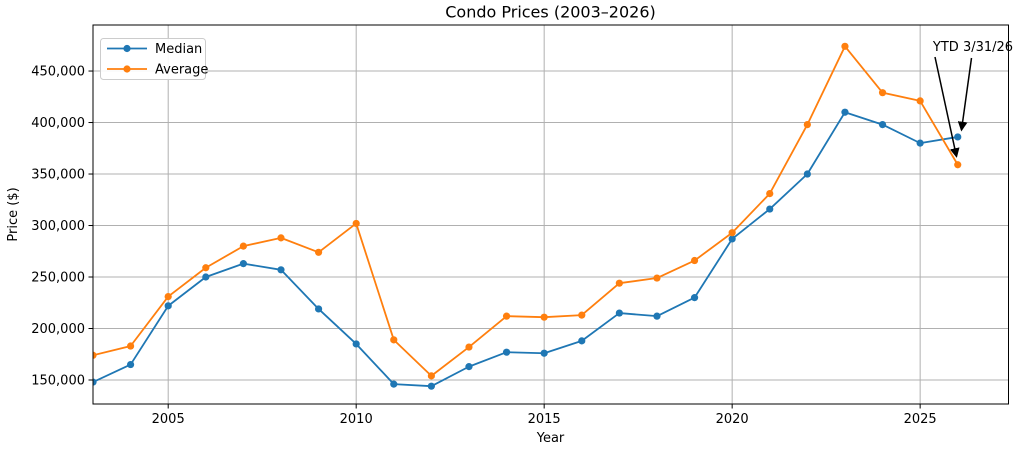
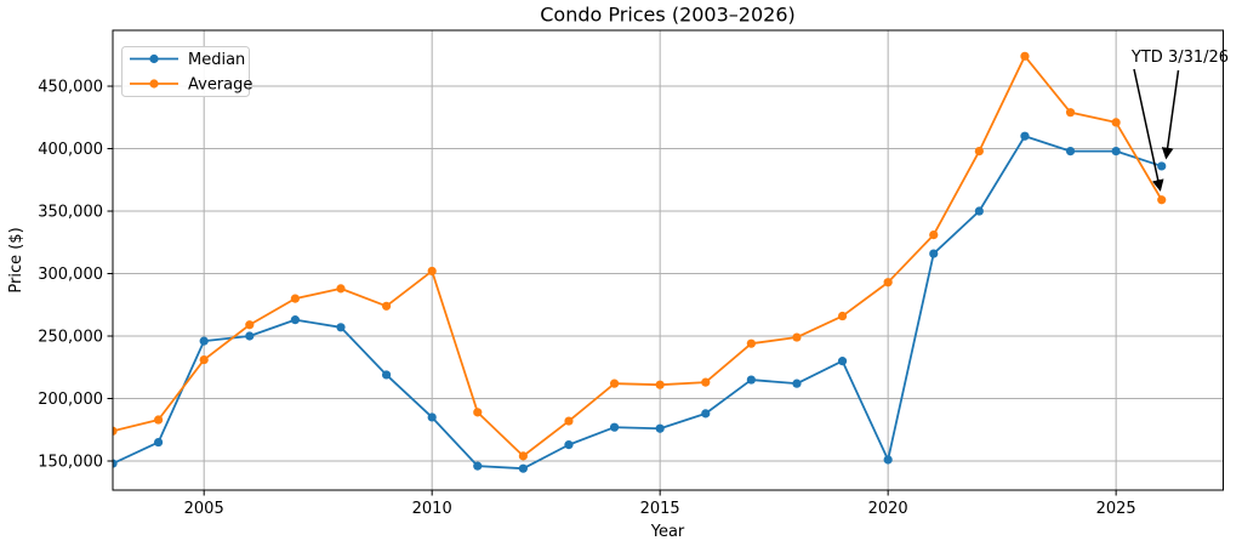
Median/2005: 222000 -> 246000
Median/2020: 287000 -> 151000
Median/2025: 380000 -> 398000
